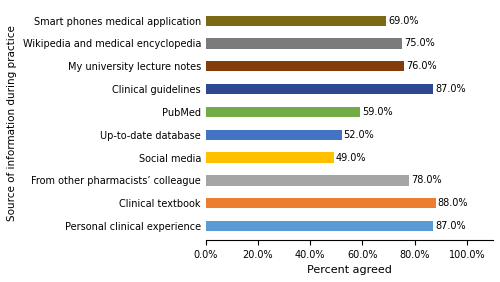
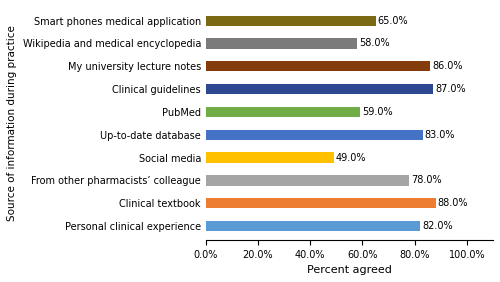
Smart phones medical application: 69.0% -> 65.0%
Wikipedia and medical encyclopedia: 75.0% -> 58.0%
My university lecture notes: 76.0% -> 86.0%
Up-to-date database: 52.0% -> 83.0%
Personal clinical experience: 87.0% -> 82.0%
